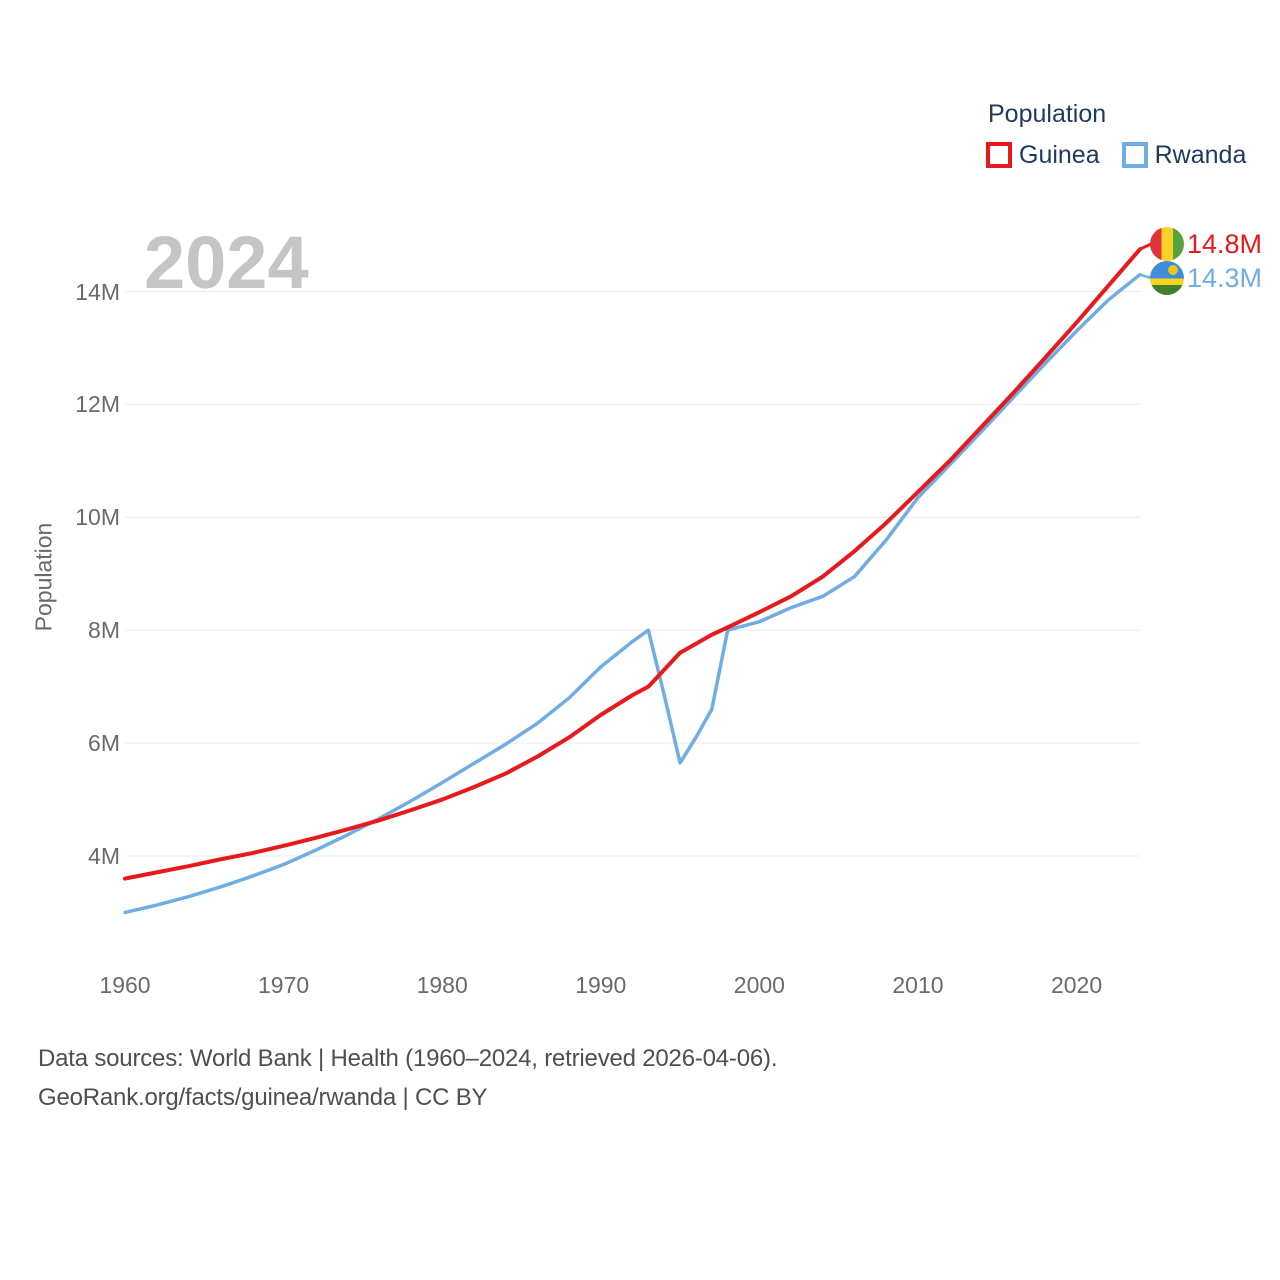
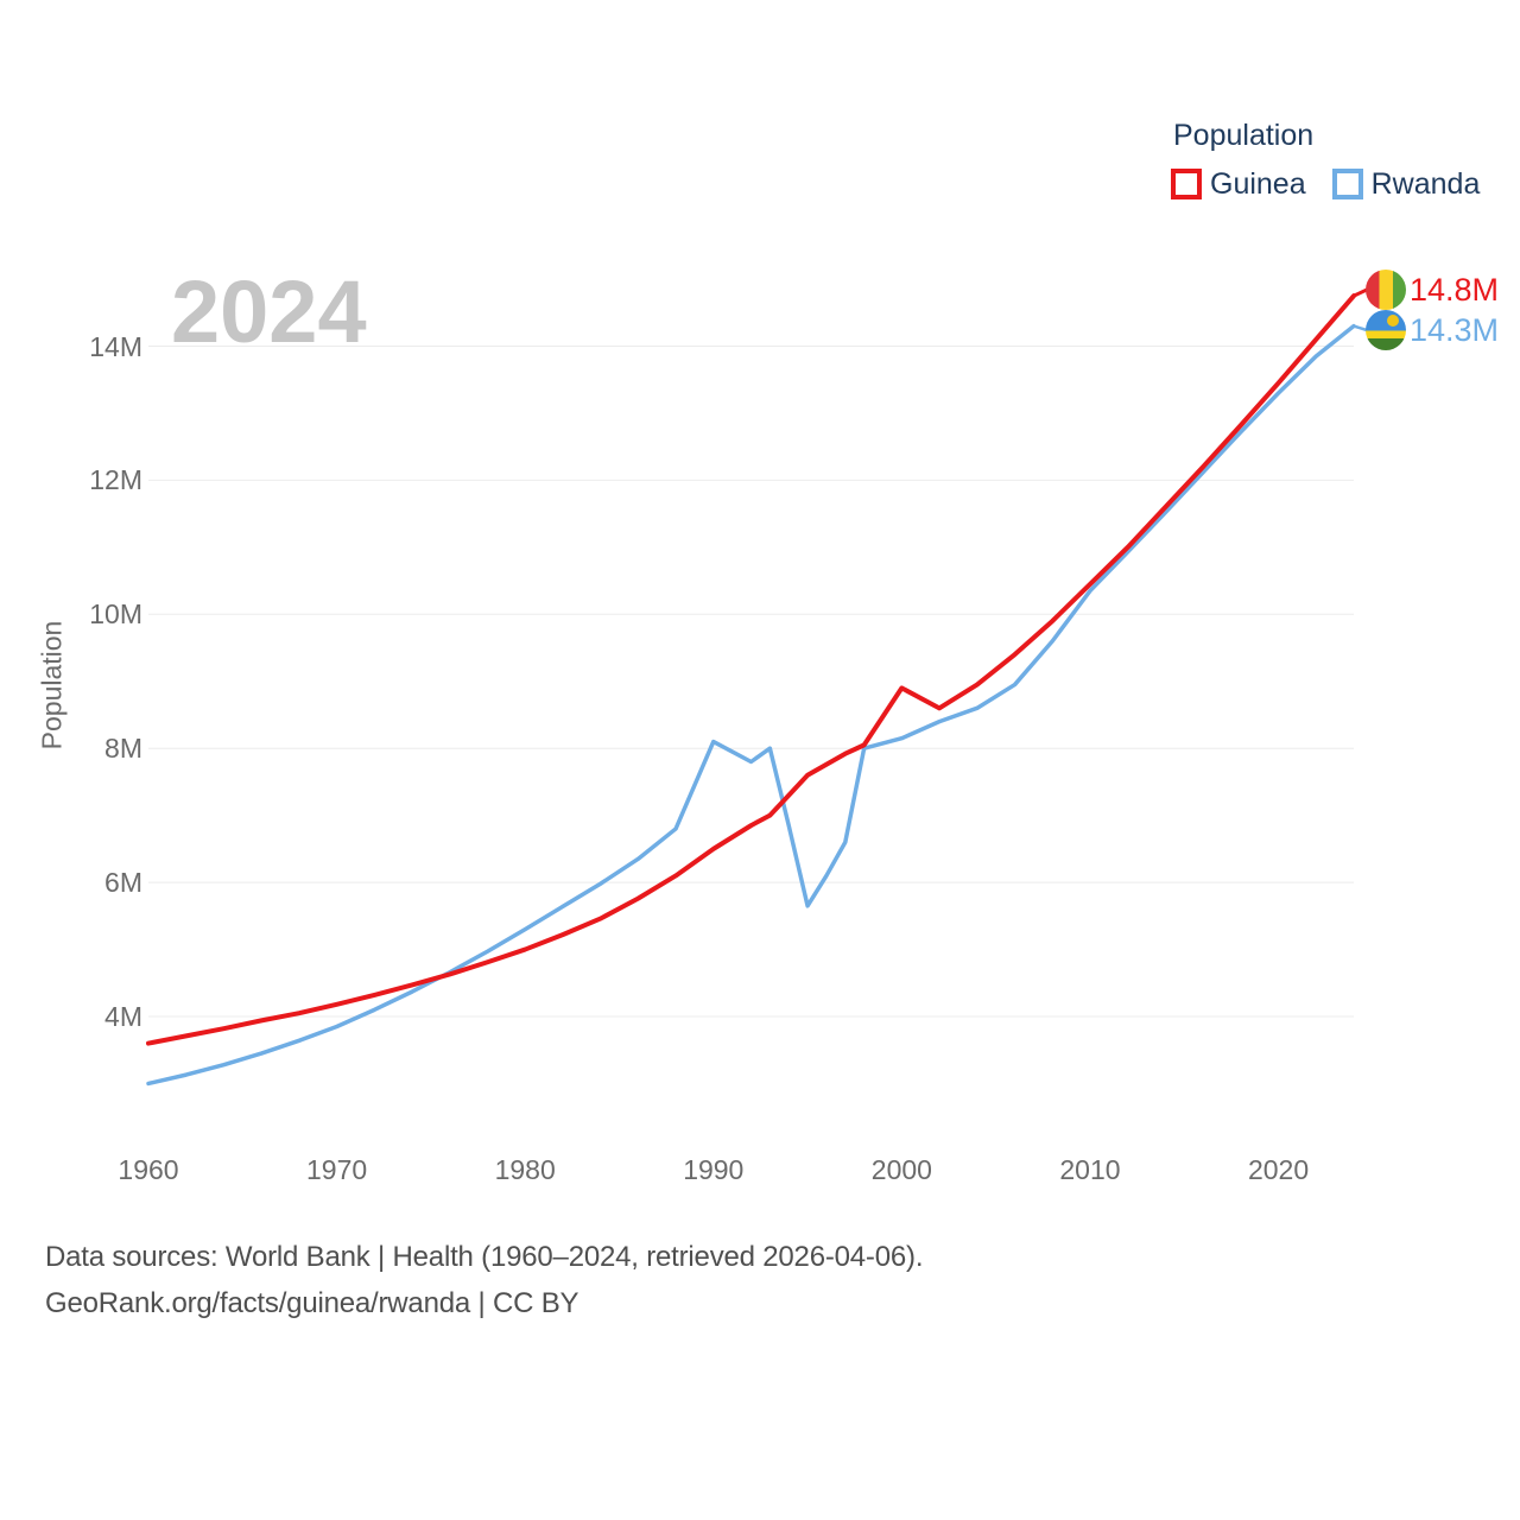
Rwanda/1990: 7.3M -> 8.1M
Guinea/2000: 8.3M -> 8.9M
